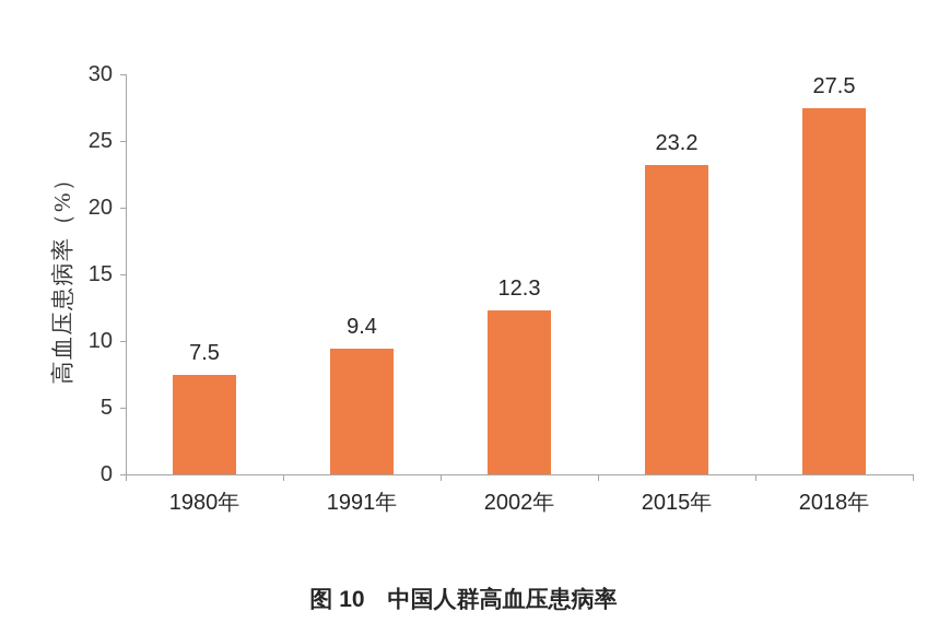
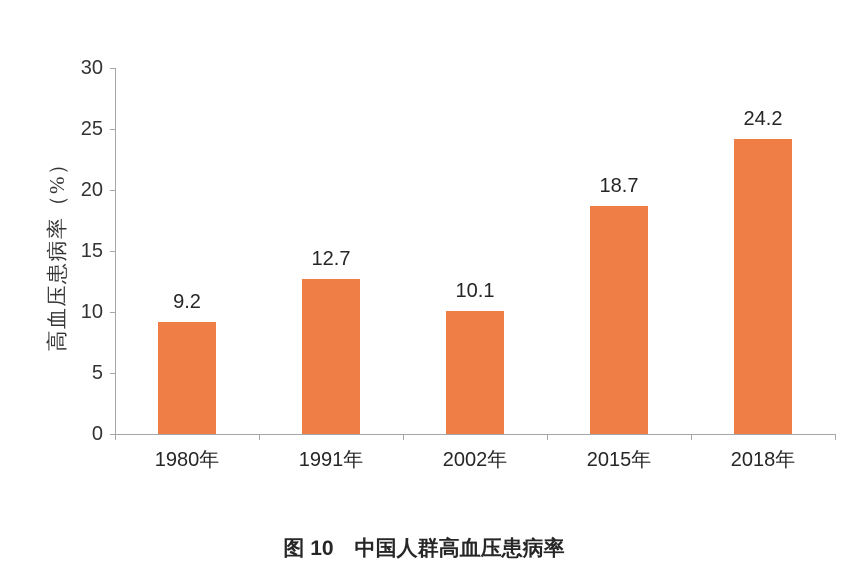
1980年: 7.5 -> 9.2
1991年: 9.4 -> 12.7
2002年: 12.3 -> 10.1
2015年: 23.2 -> 18.7
2018年: 27.5 -> 24.2
